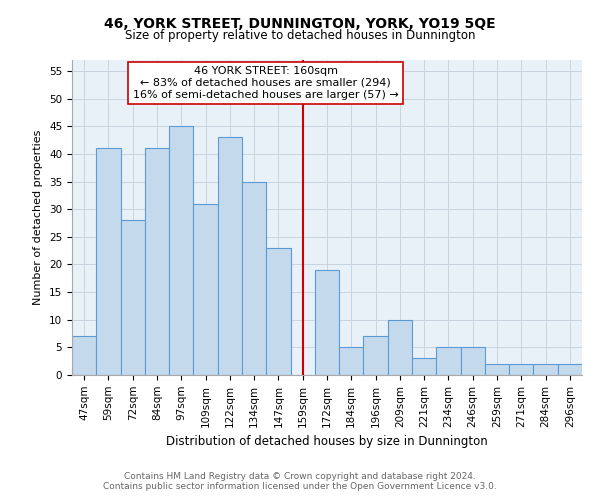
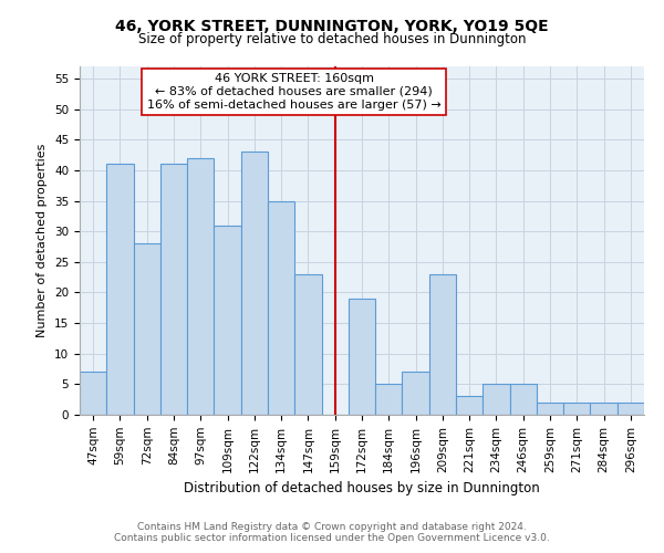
97sqm: 45 -> 42
209sqm: 10 -> 23
